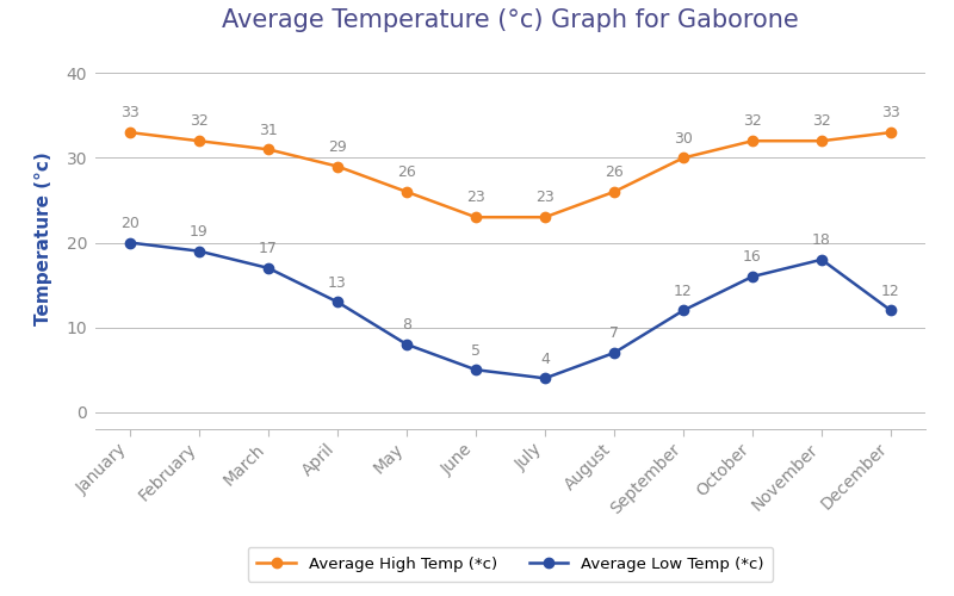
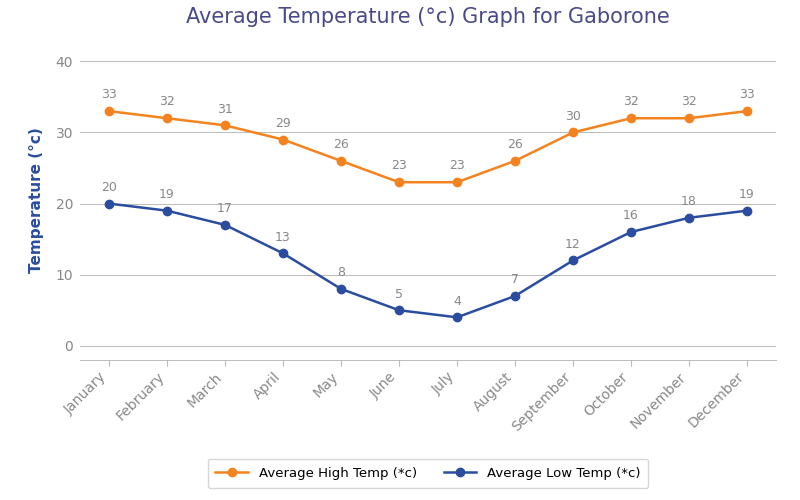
Average Low Temp (*c)/December: 12 -> 19
